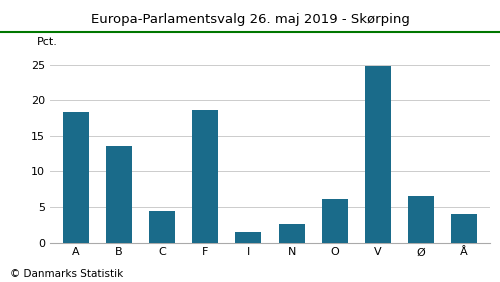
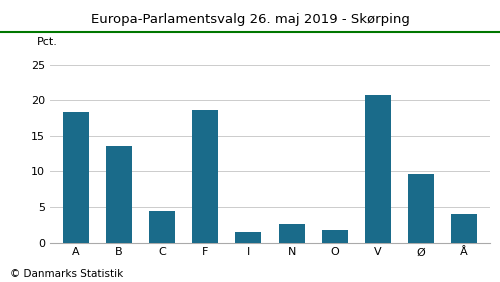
O: 6.1 -> 1.8
V: 24.8 -> 20.8
Ø: 6.6 -> 9.6
